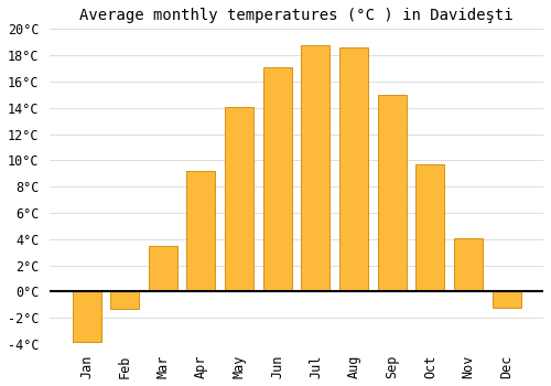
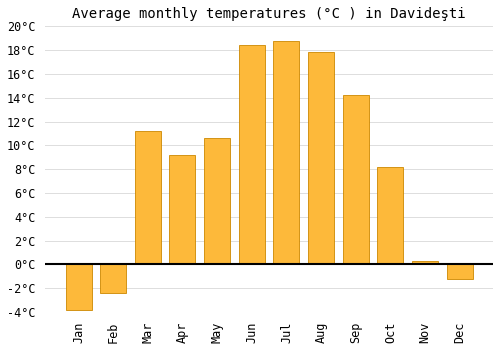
Feb: -1.3°C -> -2.4°C
Mar: 3.5°C -> 11.2°C
May: 14.1°C -> 10.6°C
Jun: 17.1°C -> 18.4°C
Aug: 18.6°C -> 17.8°C
Sep: 15.0°C -> 14.2°C
Oct: 9.7°C -> 8.2°C
Nov: 4.1°C -> 0.3°C
